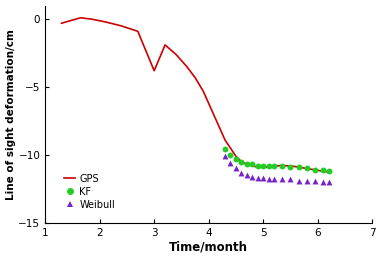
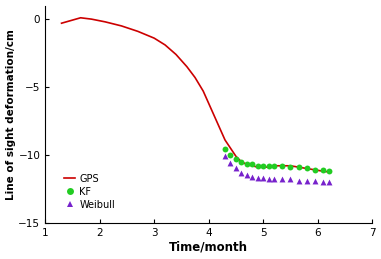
GPS/3: -3.8 -> -1.4
